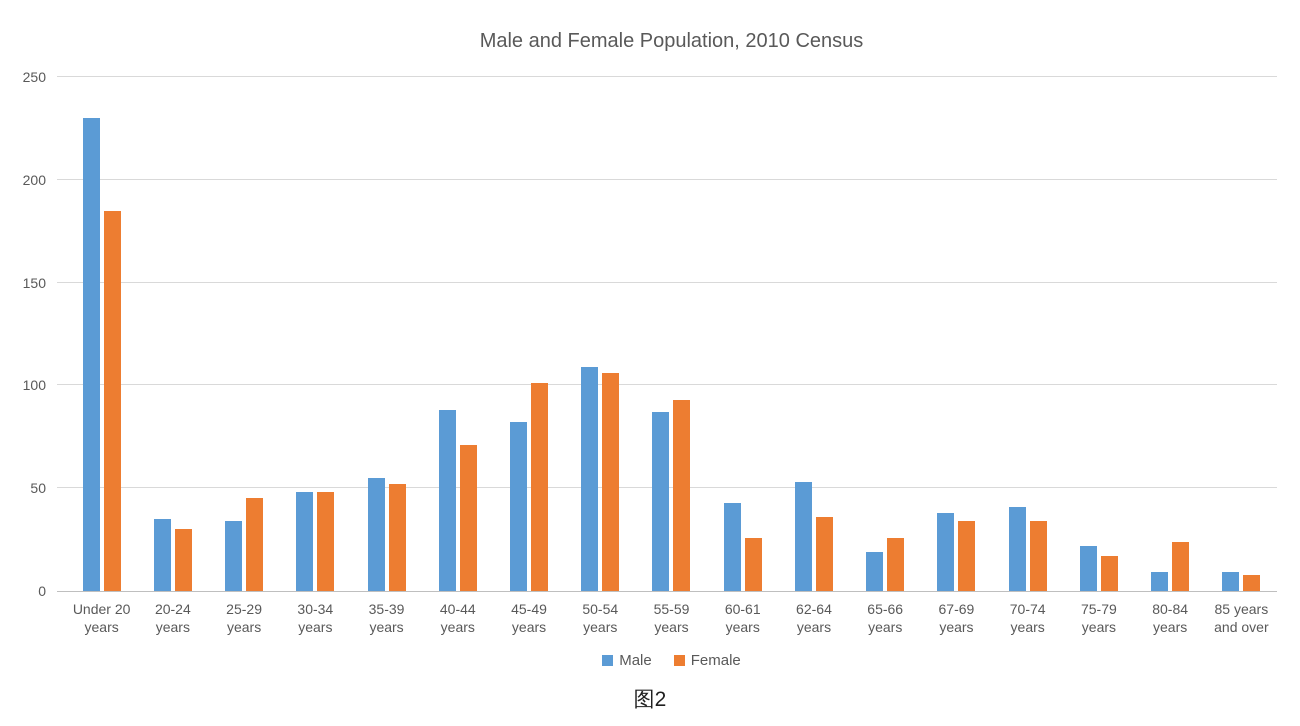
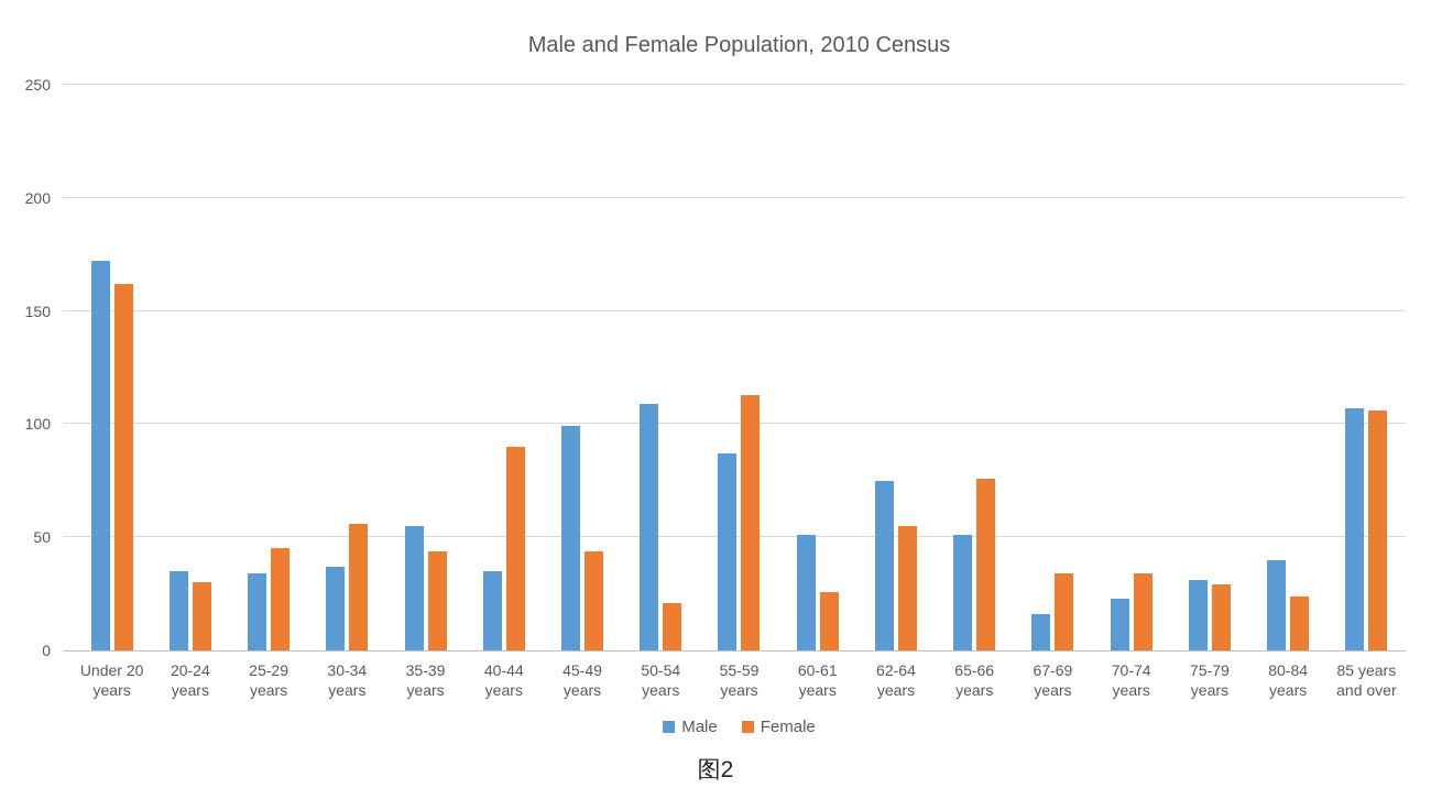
Male/Under 20 years: 230 -> 172
Female/Under 20 years: 185 -> 162
Male/30-34 years: 48 -> 37
Female/30-34 years: 48 -> 56
Female/35-39 years: 52 -> 44
Male/40-44 years: 88 -> 35
Female/40-44 years: 71 -> 90
Male/45-49 years: 82 -> 99
Female/45-49 years: 101 -> 44
Female/50-54 years: 106 -> 21
Female/55-59 years: 93 -> 113
Male/60-61 years: 43 -> 51
Male/62-64 years: 53 -> 75
Female/62-64 years: 36 -> 55
Male/65-66 years: 19 -> 51
Female/65-66 years: 26 -> 76
Male/67-69 years: 38 -> 16
Male/70-74 years: 41 -> 23
Male/75-79 years: 22 -> 31
Female/75-79 years: 17 -> 29
Male/80-84 years: 9 -> 40
Male/85 years and over: 9 -> 107
Female/85 years and over: 8 -> 106
